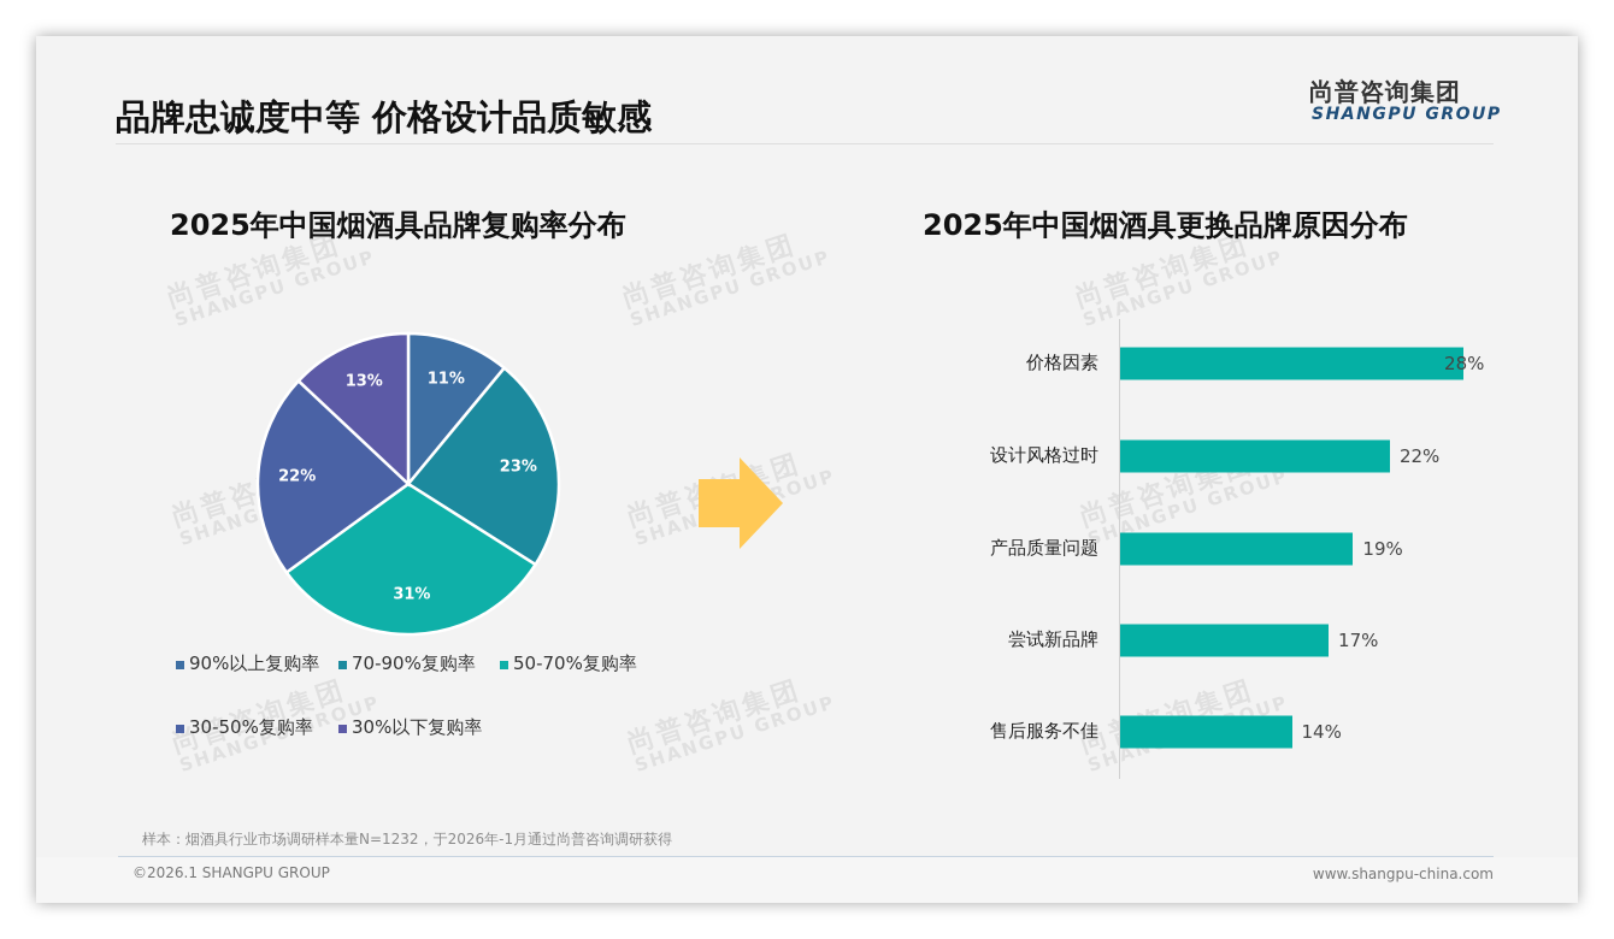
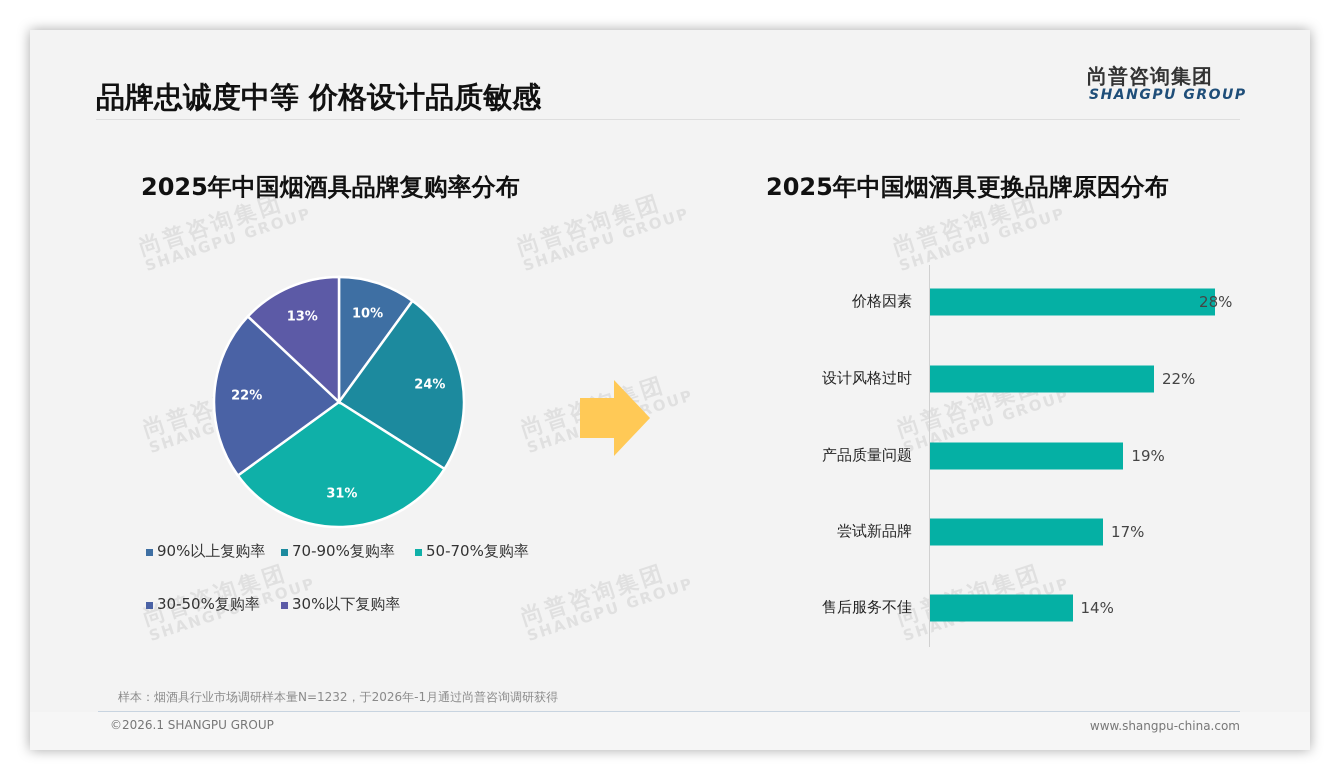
2025年中国烟酒具品牌复购率分布/90%以上复购率: 11% -> 10%
2025年中国烟酒具品牌复购率分布/70-90%复购率: 23% -> 24%
